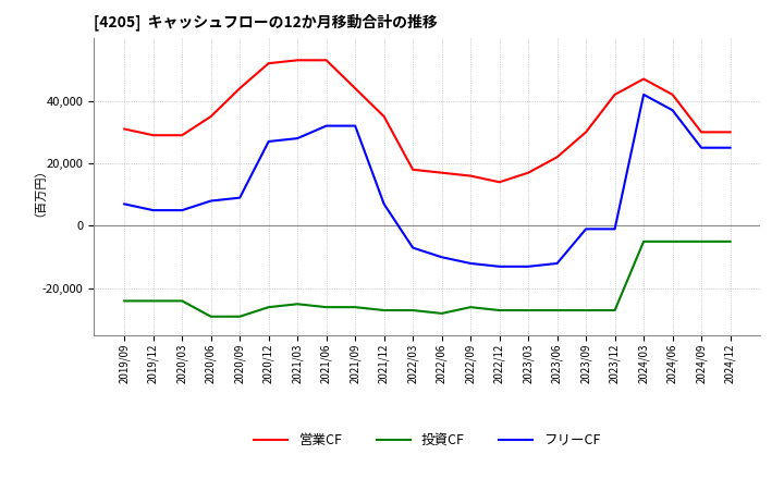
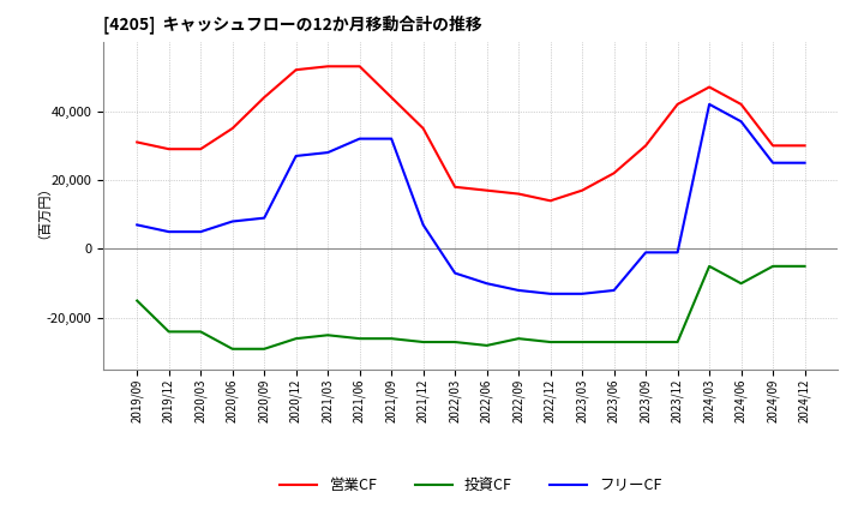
投資CF/2019/09: -24,000 -> -15,000
投資CF/2024/06: -5,000 -> -10,000
